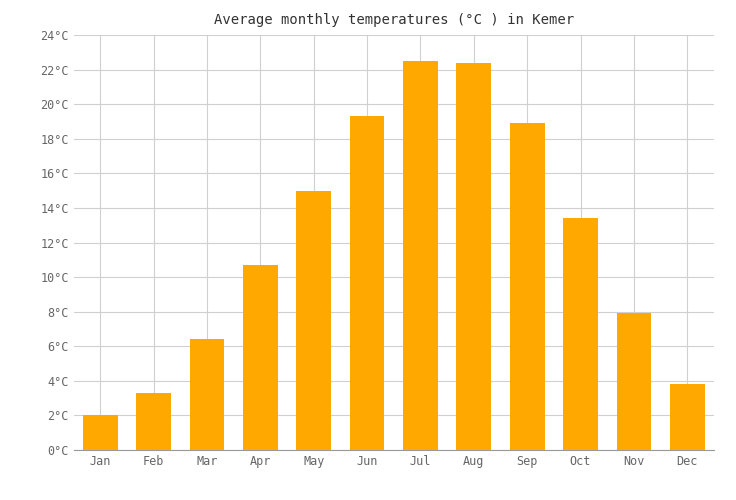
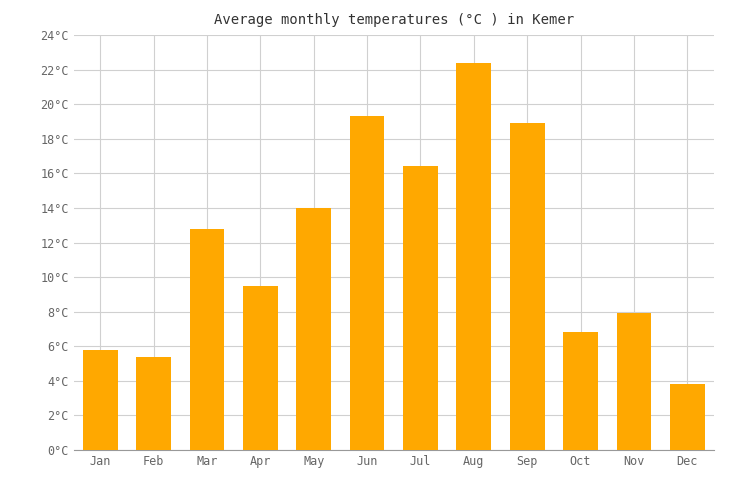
Jan: 2.0°C -> 5.8°C
Feb: 3.3°C -> 5.4°C
Mar: 6.4°C -> 12.8°C
Apr: 10.7°C -> 9.5°C
May: 15.0°C -> 14.0°C
Jul: 22.5°C -> 16.4°C
Oct: 13.4°C -> 6.8°C
